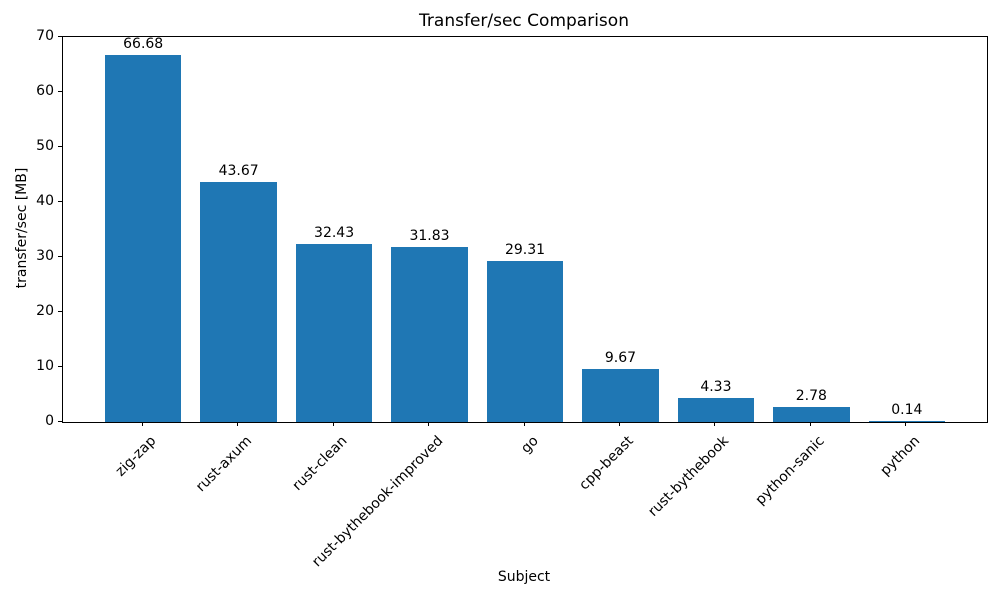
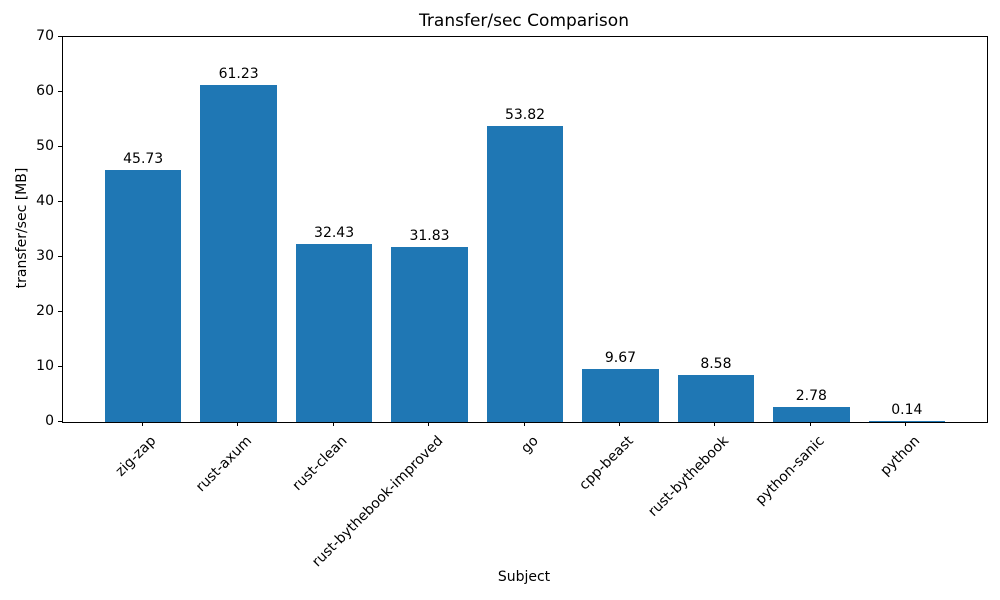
zig-zap: 66.68 -> 45.73
rust-axum: 43.67 -> 61.23
go: 29.31 -> 53.82
rust-bythebook: 4.33 -> 8.58
